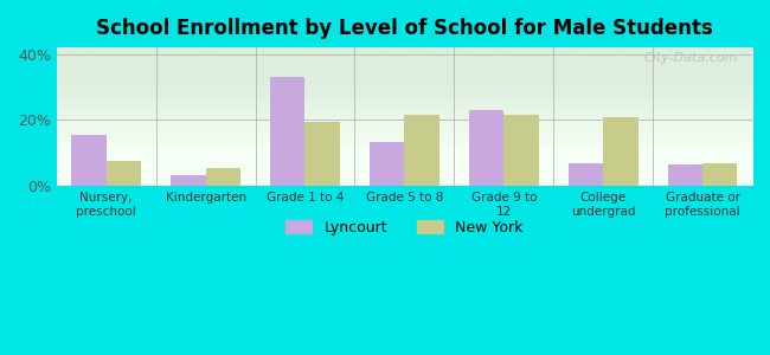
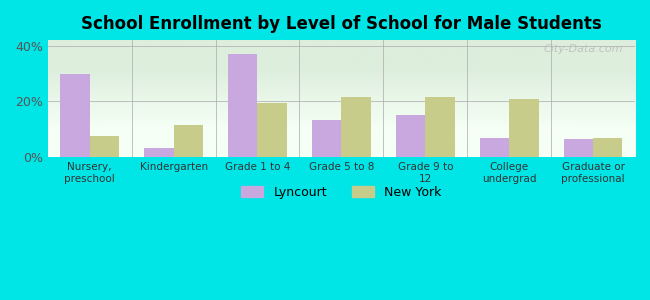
Lyncourt/Nursery, preschool: 15.5% -> 30.0%
New York/Kindergarten: 5.5% -> 11.5%
Lyncourt/Grade 1 to 4: 33.0% -> 37.0%
Lyncourt/Grade 9 to 12: 23.0% -> 15.0%
